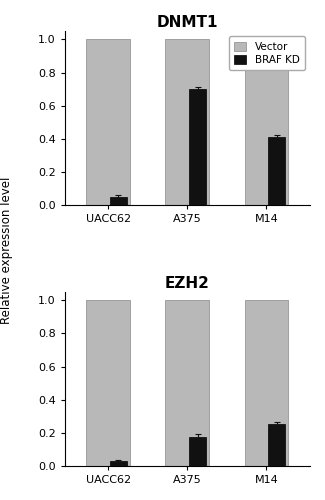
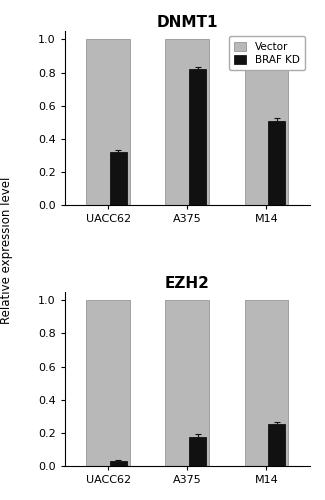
DNMT1/BRAF KD/UACC62: 0.05 -> 0.32
DNMT1/BRAF KD/A375: 0.70 -> 0.82
DNMT1/BRAF KD/M14: 0.41 -> 0.51
